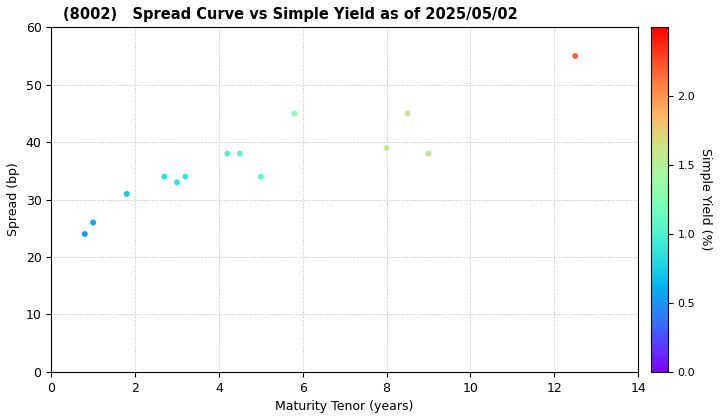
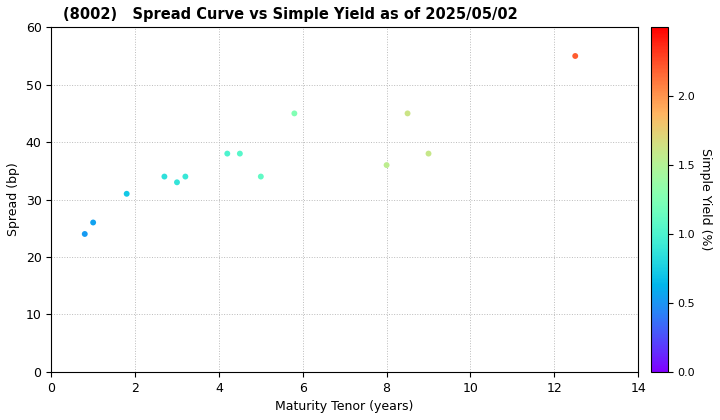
8: 39 -> 36
